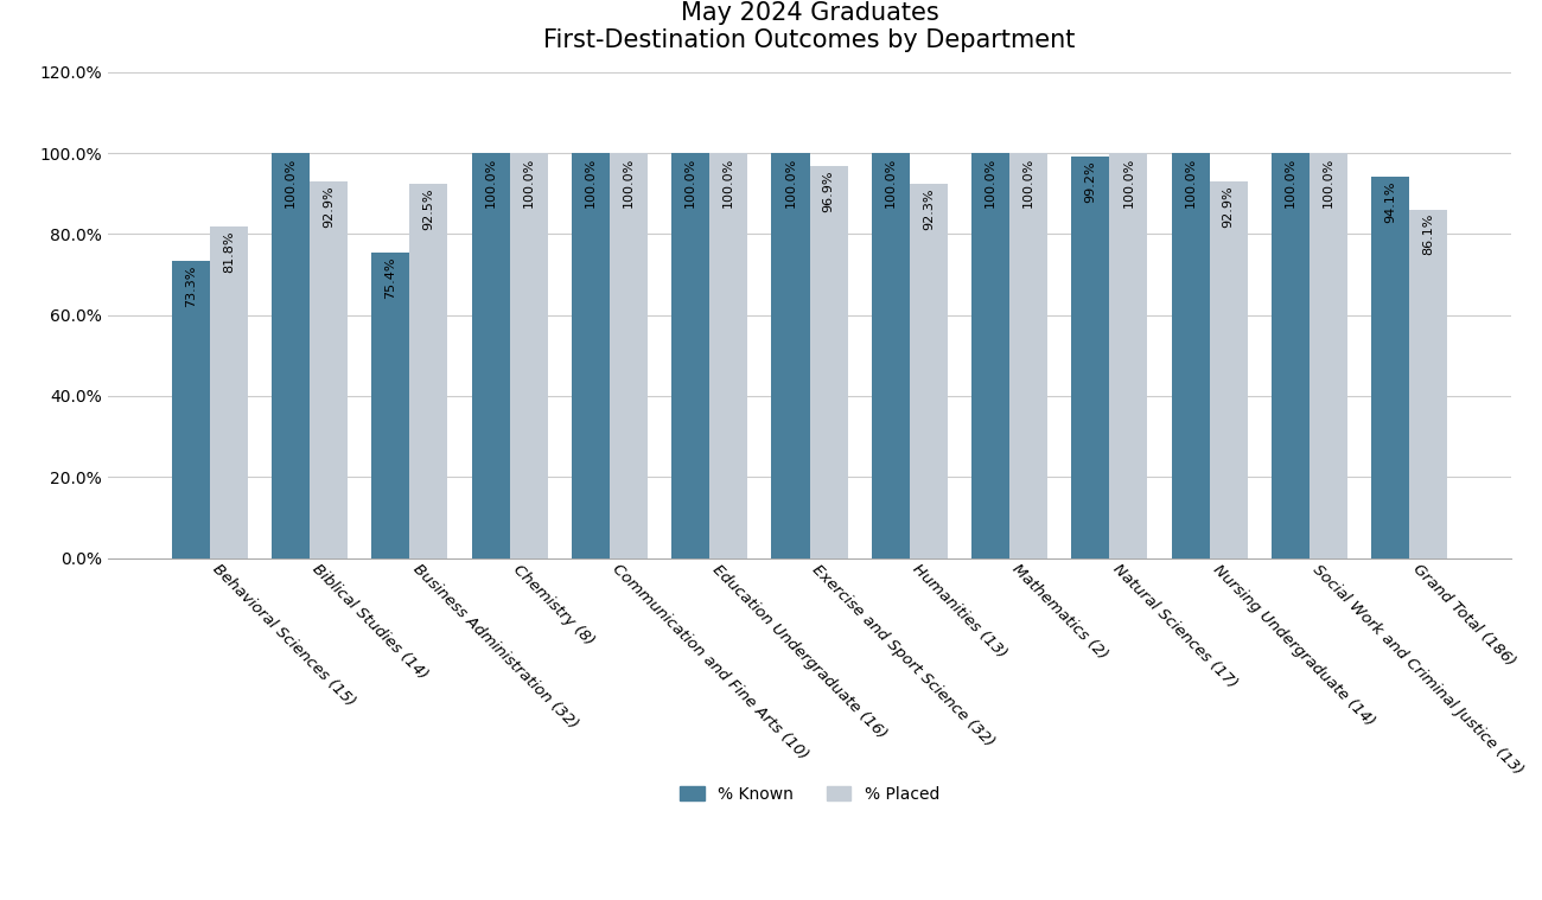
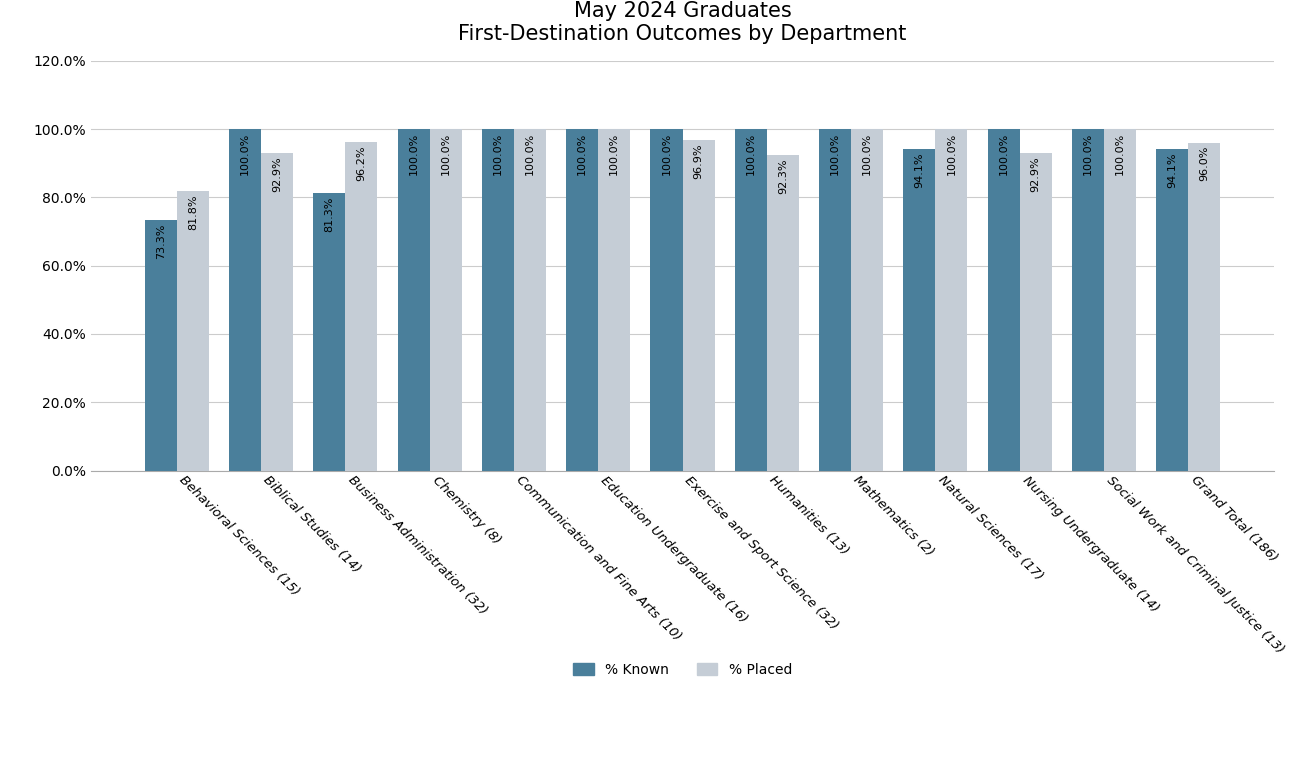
% Known/Business Administration (32): 75.4% -> 81.3%
% Placed/Business Administration (32): 92.5% -> 96.2%
% Known/Natural Sciences (17): 99.2% -> 94.1%
% Placed/Grand Total (186): 86.1% -> 96.0%
